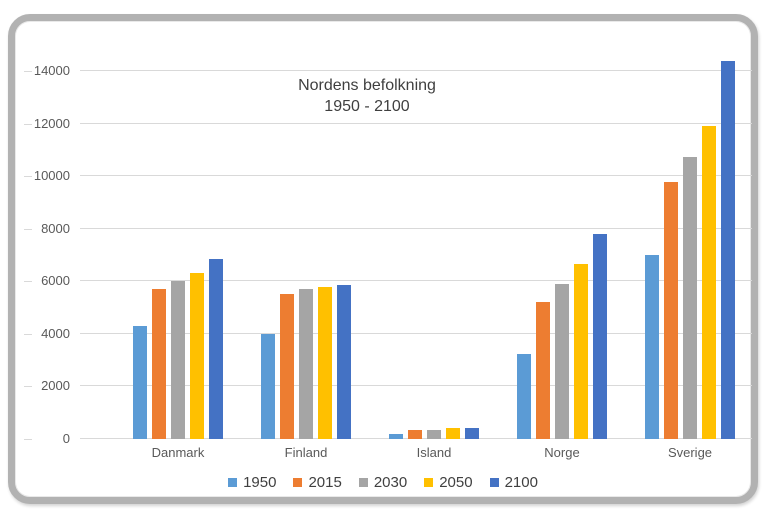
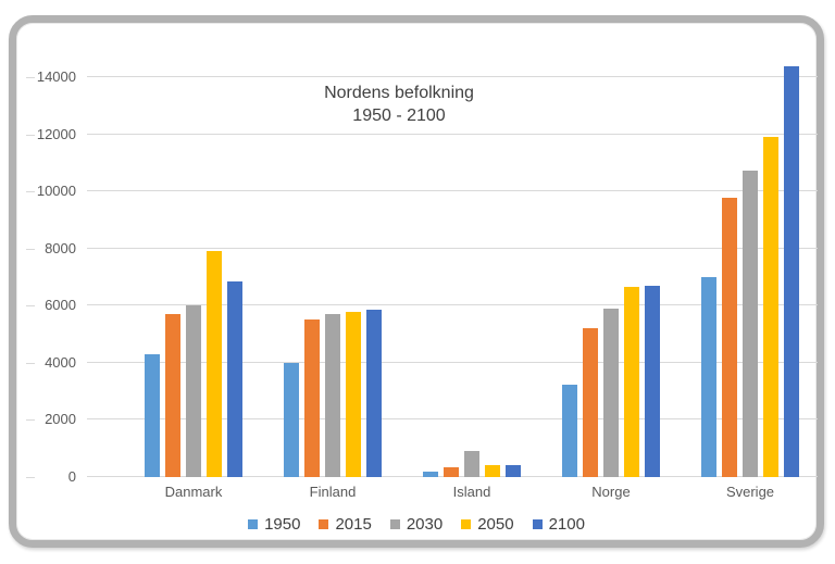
2050/Danmark: 6300 -> 7900
2030/Island: 400 -> 900
2100/Norge: 7800 -> 6700
